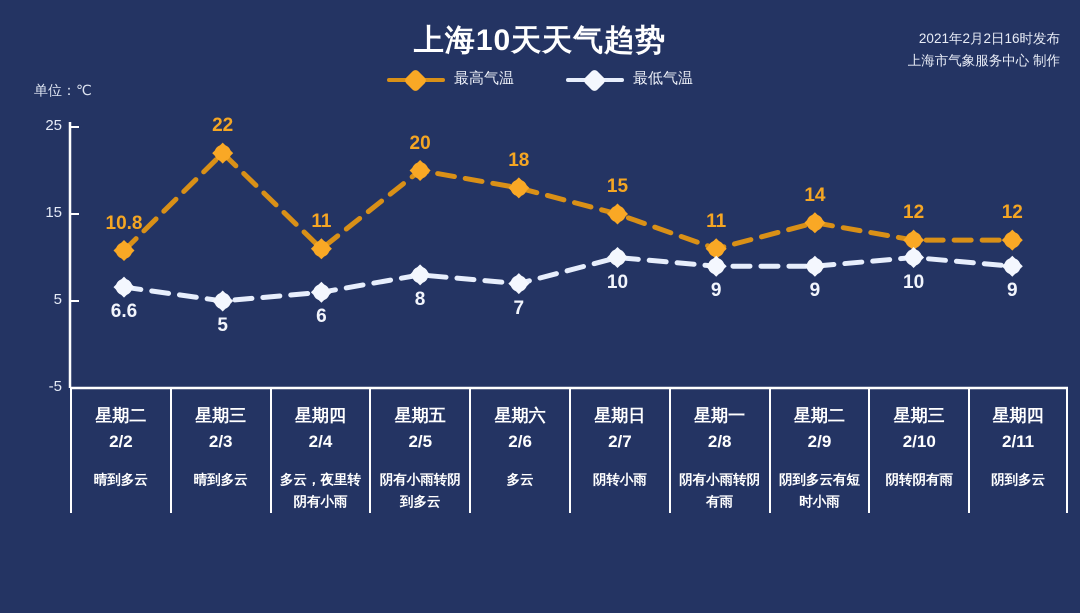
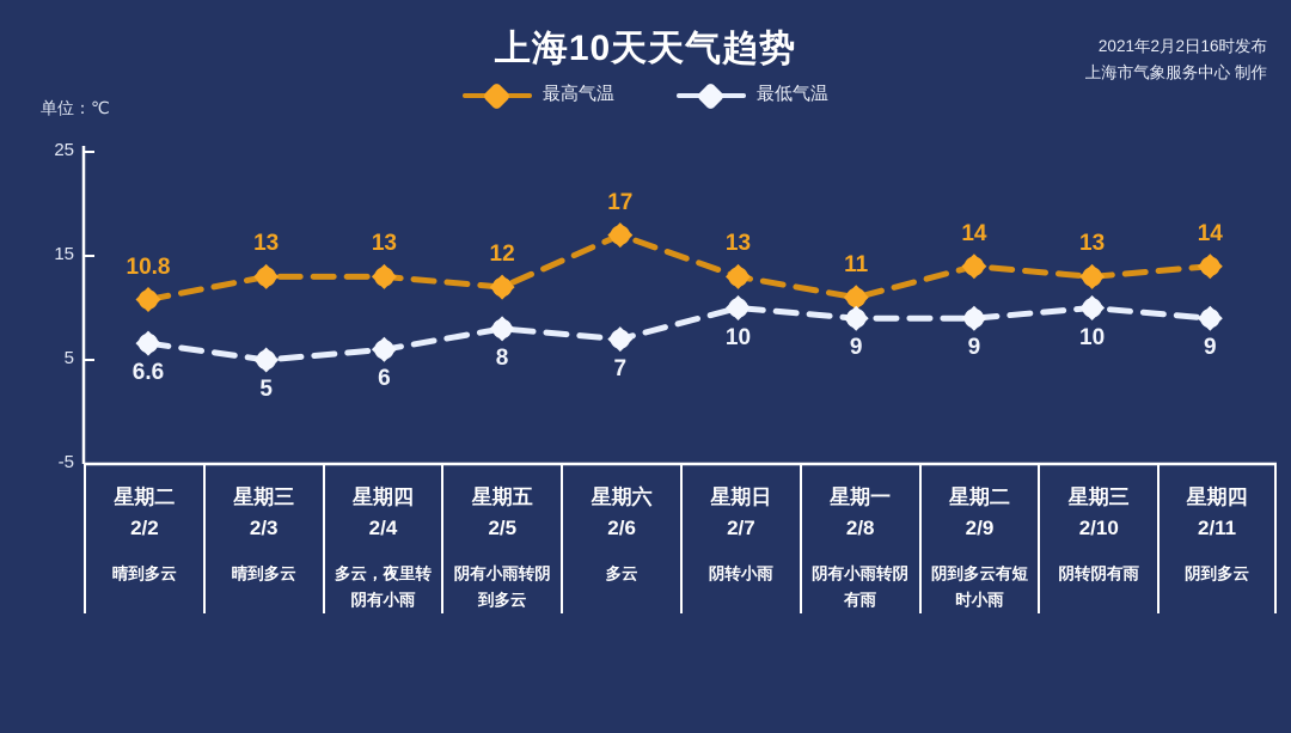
最高气温/2/3: 22 -> 13
最高气温/2/4: 11 -> 13
最高气温/2/5: 20 -> 12
最高气温/2/6: 18 -> 17
最高气温/2/7: 15 -> 13
最高气温/2/10: 12 -> 13
最高气温/2/11: 12 -> 14
